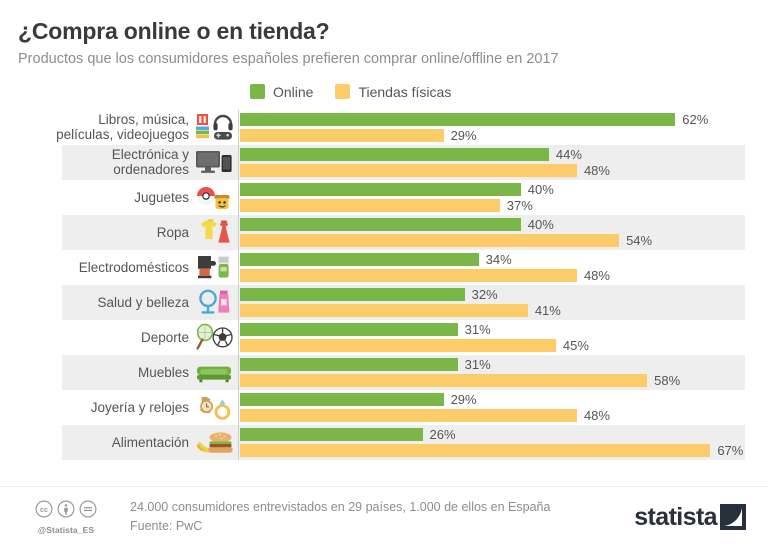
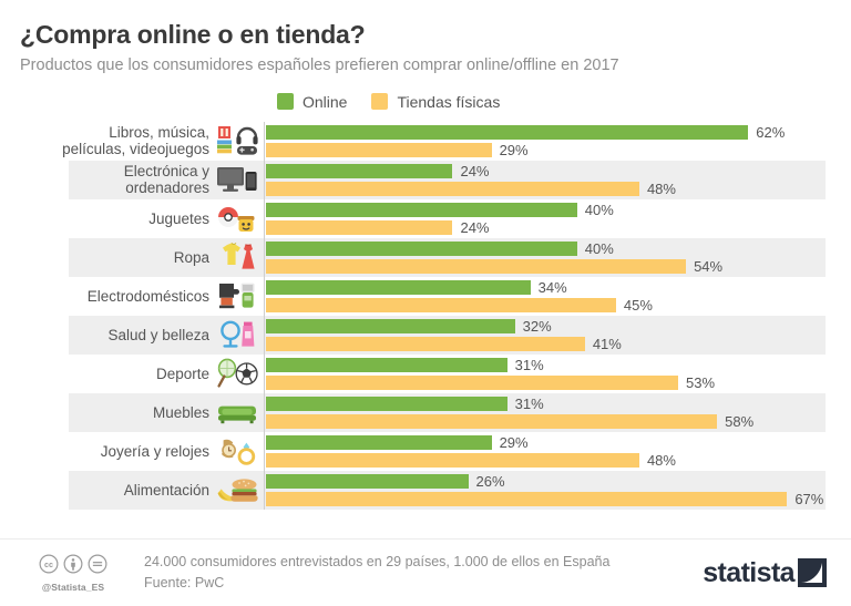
Online/Electrónica y ordenadores: 44% -> 24%
Tiendas físicas/Juguetes: 37% -> 24%
Tiendas físicas/Electrodomésticos: 48% -> 45%
Tiendas físicas/Deporte: 45% -> 53%
